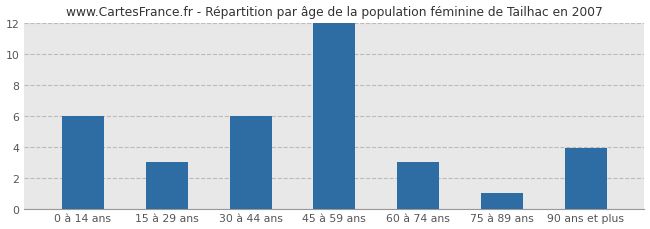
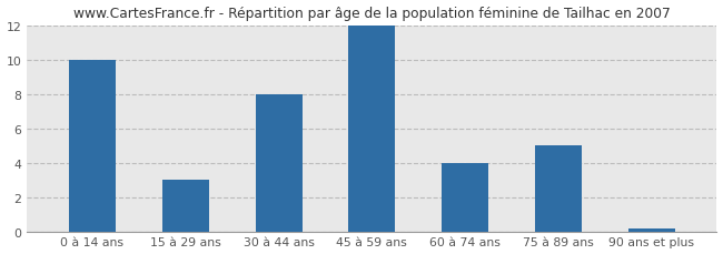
0 à 14 ans: 6.0 -> 10.0
30 à 44 ans: 6.0 -> 8.0
60 à 74 ans: 3.0 -> 4.0
75 à 89 ans: 1.0 -> 5.0
90 ans et plus: 3.9 -> 0.1
